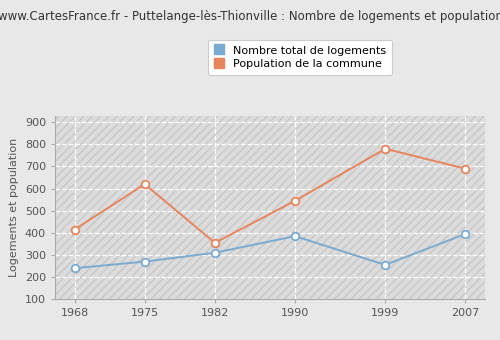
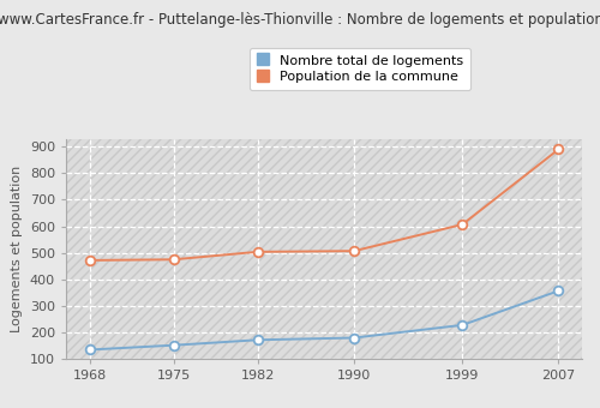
Nombre total de logements/1968: 240 -> 135
Population de la commune/1968: 415 -> 472
Nombre total de logements/1975: 270 -> 152
Population de la commune/1975: 620 -> 475
Nombre total de logements/1982: 310 -> 172
Population de la commune/1982: 355 -> 504
Nombre total de logements/1990: 385 -> 180
Population de la commune/1990: 545 -> 507
Nombre total de logements/1999: 255 -> 228
Population de la commune/1999: 780 -> 607
Nombre total de logements/2007: 395 -> 357
Population de la commune/2007: 690 -> 890
